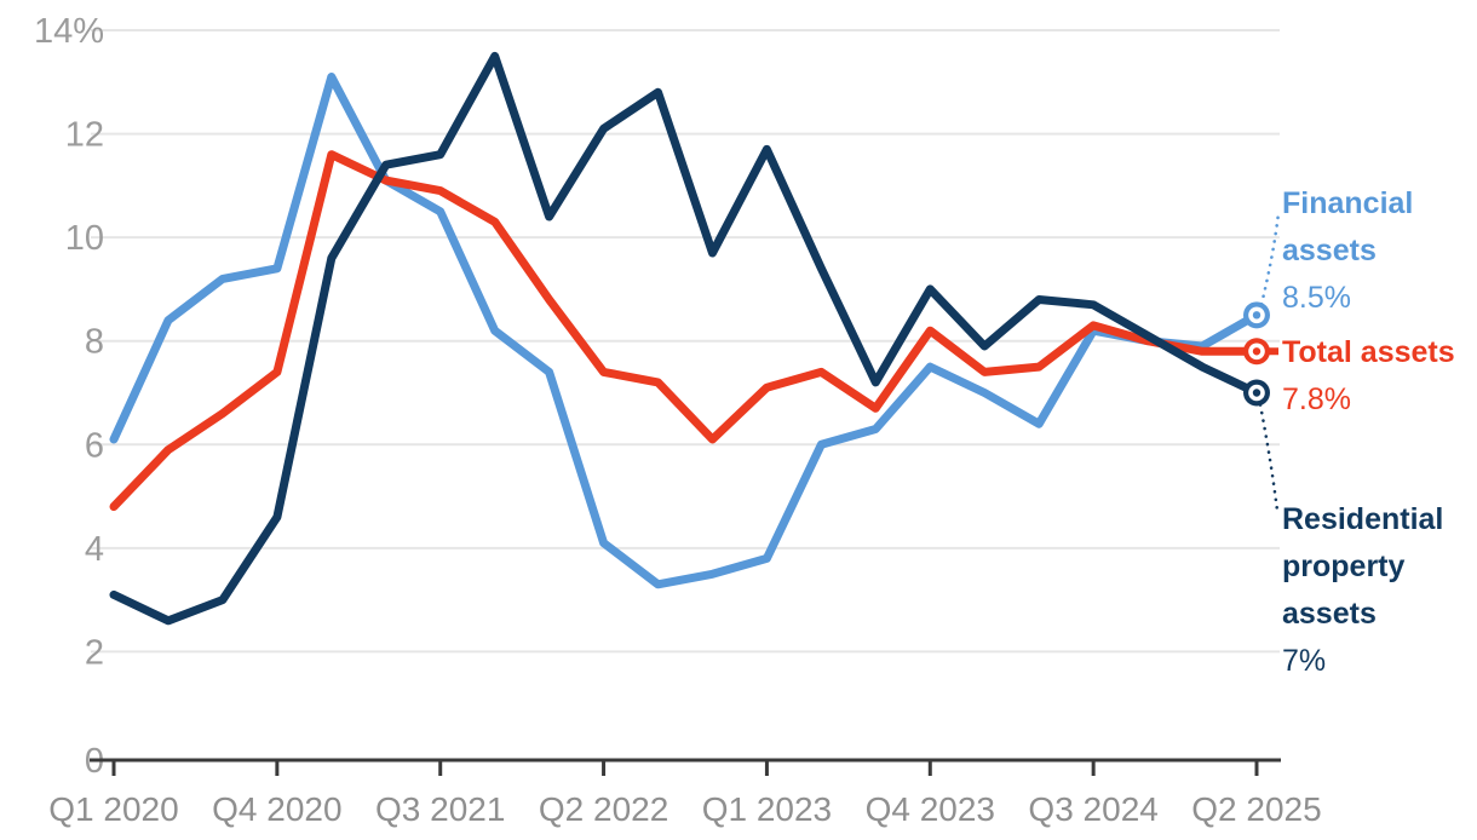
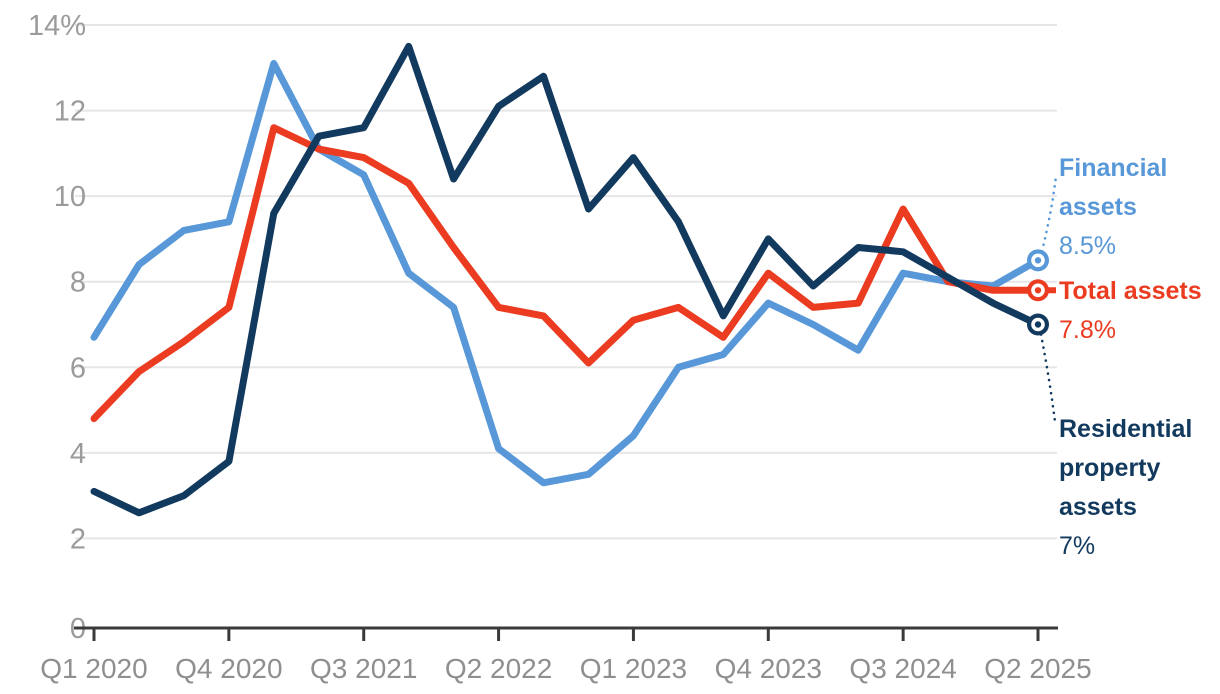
Financial assets/Q1 2020: 6.1% -> 6.7%
Residential property assets/Q4 2020: 4.6% -> 3.8%
Financial assets/Q1 2023: 3.8% -> 4.4%
Residential property assets/Q1 2023: 11.7% -> 10.9%
Total assets/Q3 2024: 8.3% -> 9.7%
